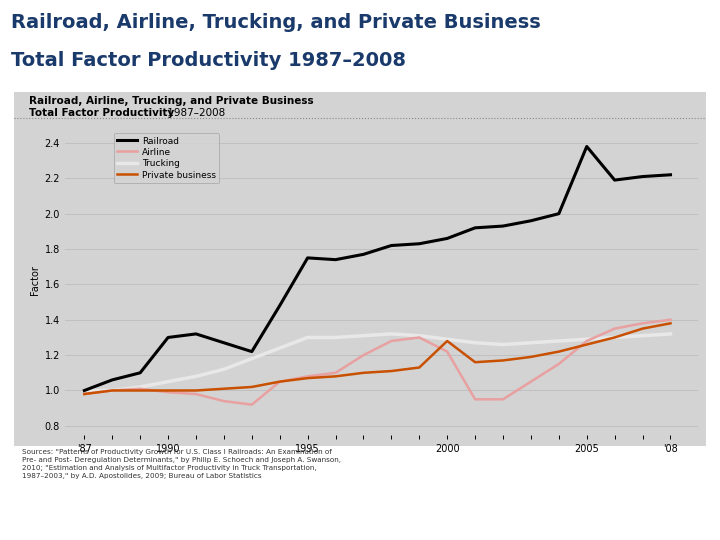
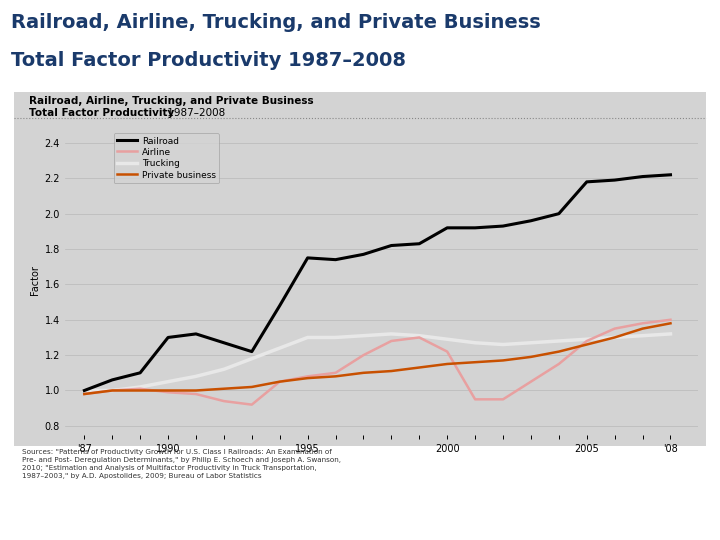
Railroad/2000: 1.86 -> 1.92
Private business/2000: 1.28 -> 1.15
Railroad/2005: 2.38 -> 2.18
